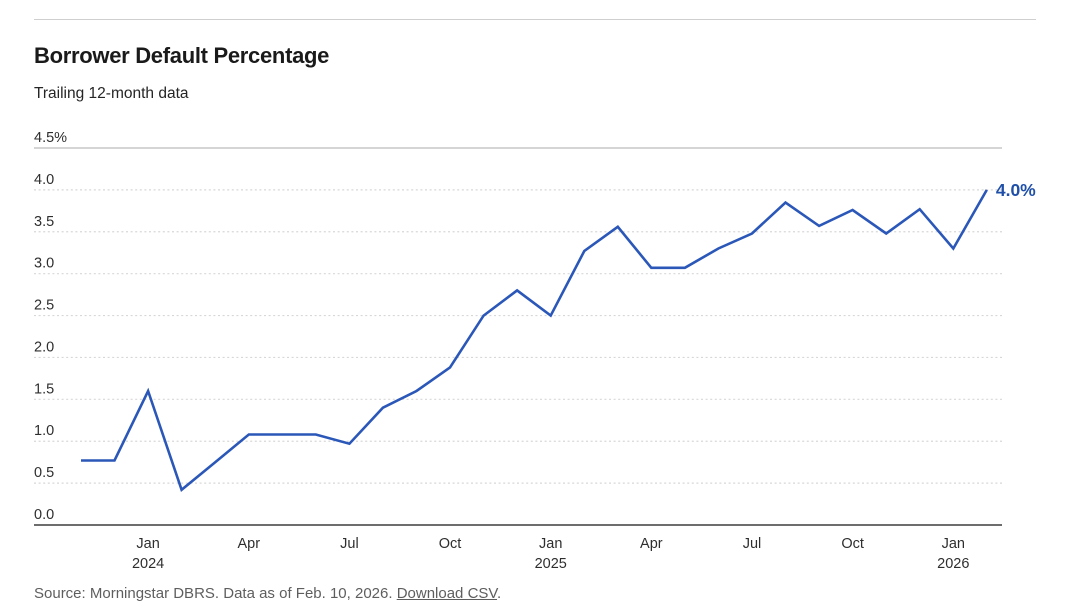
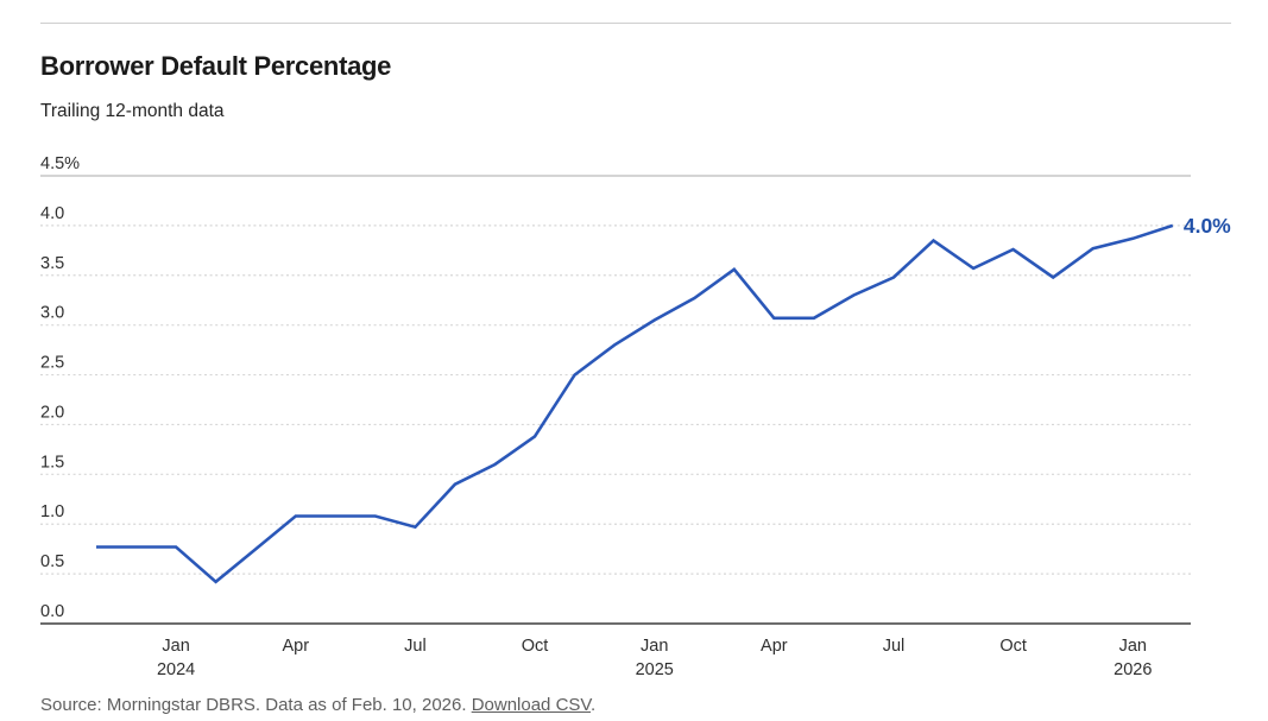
Jan 2024: 1.6% -> 0.8%
Jan 2025: 2.5% -> 3.0%
Jan 2026: 3.3% -> 3.9%
